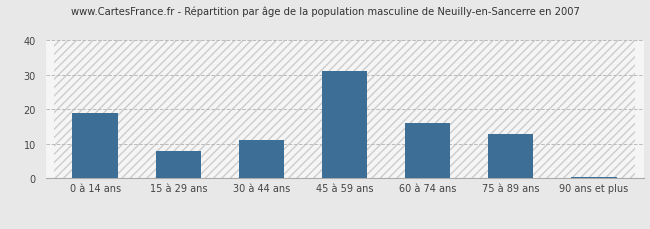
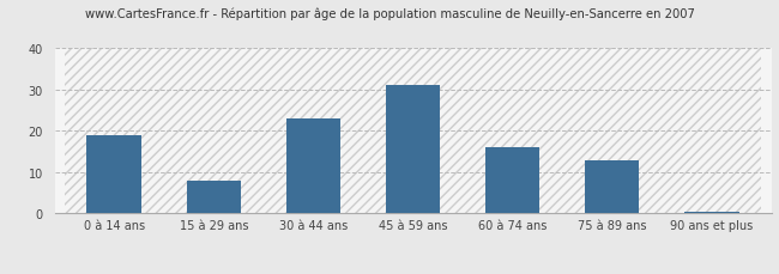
30 à 44 ans: 11.0 -> 23.0
